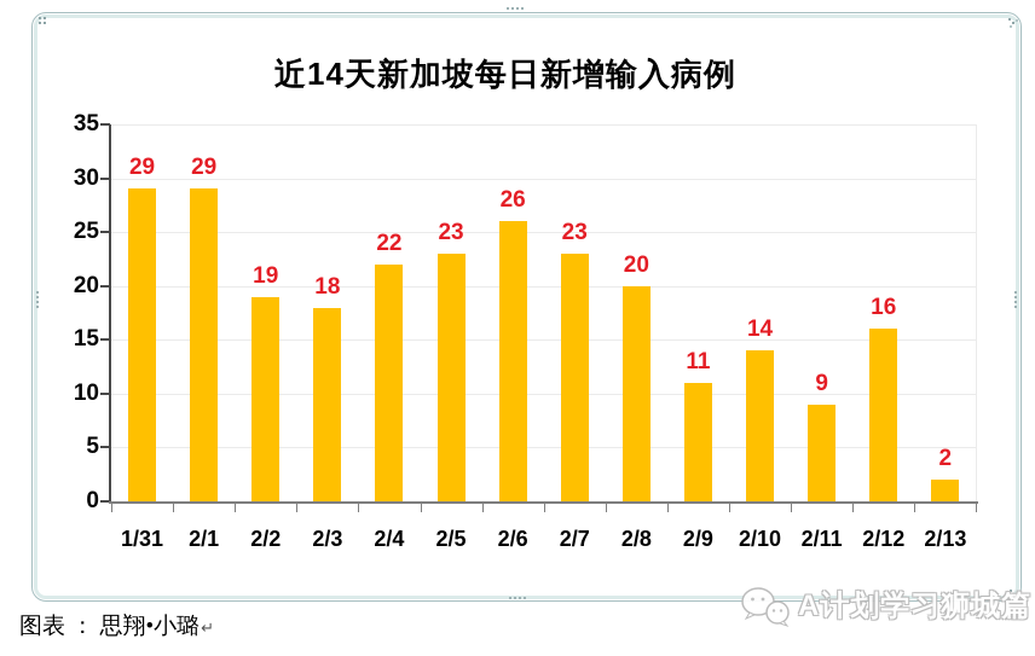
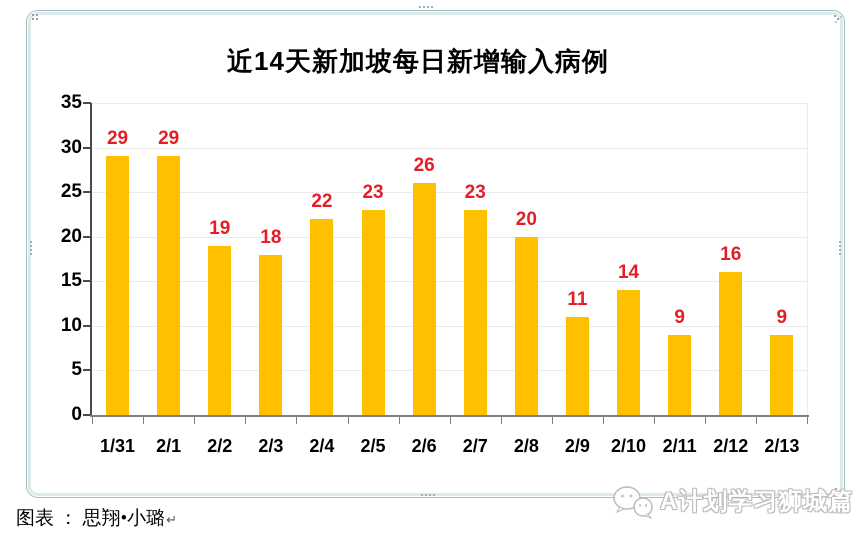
2/13: 2 -> 9
